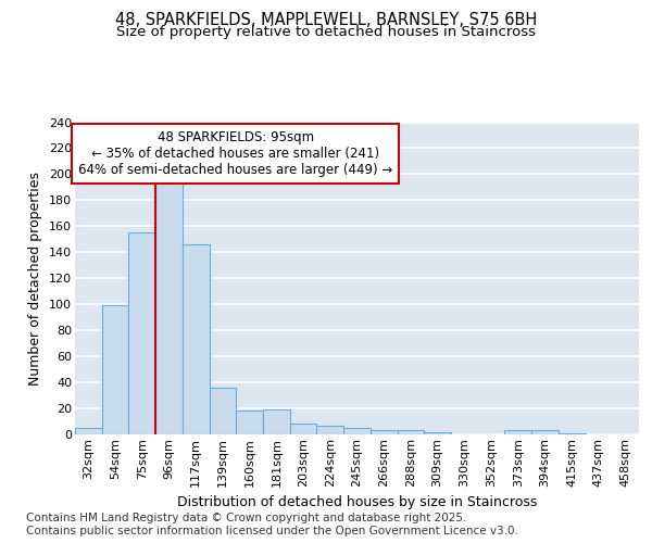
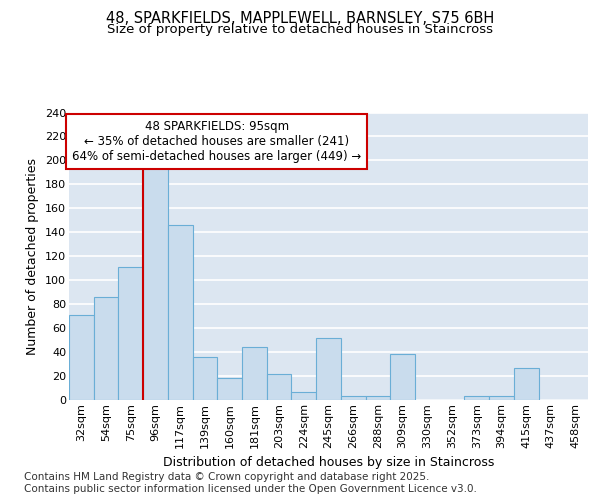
32sqm: 5 -> 71
54sqm: 99 -> 86
75sqm: 155 -> 111
181sqm: 19 -> 44
203sqm: 8 -> 22
245sqm: 5 -> 52
309sqm: 2 -> 38
415sqm: 1 -> 27
